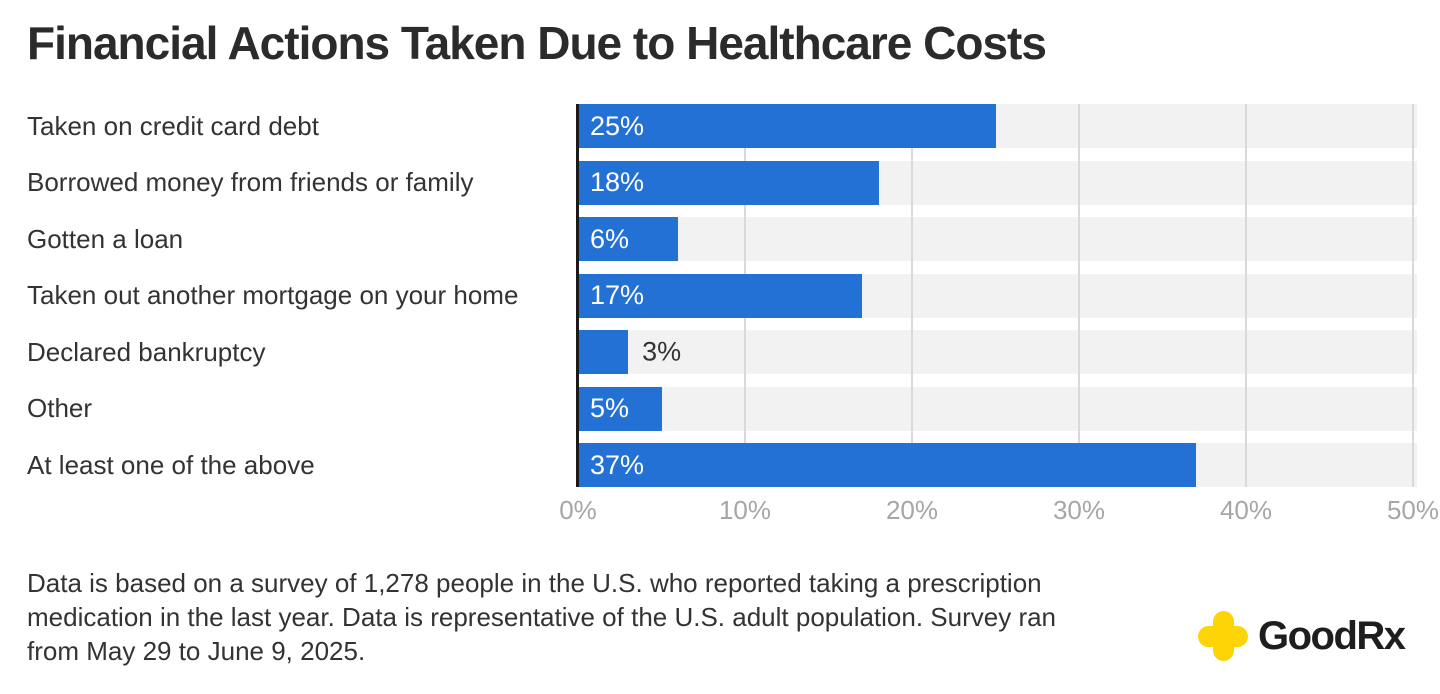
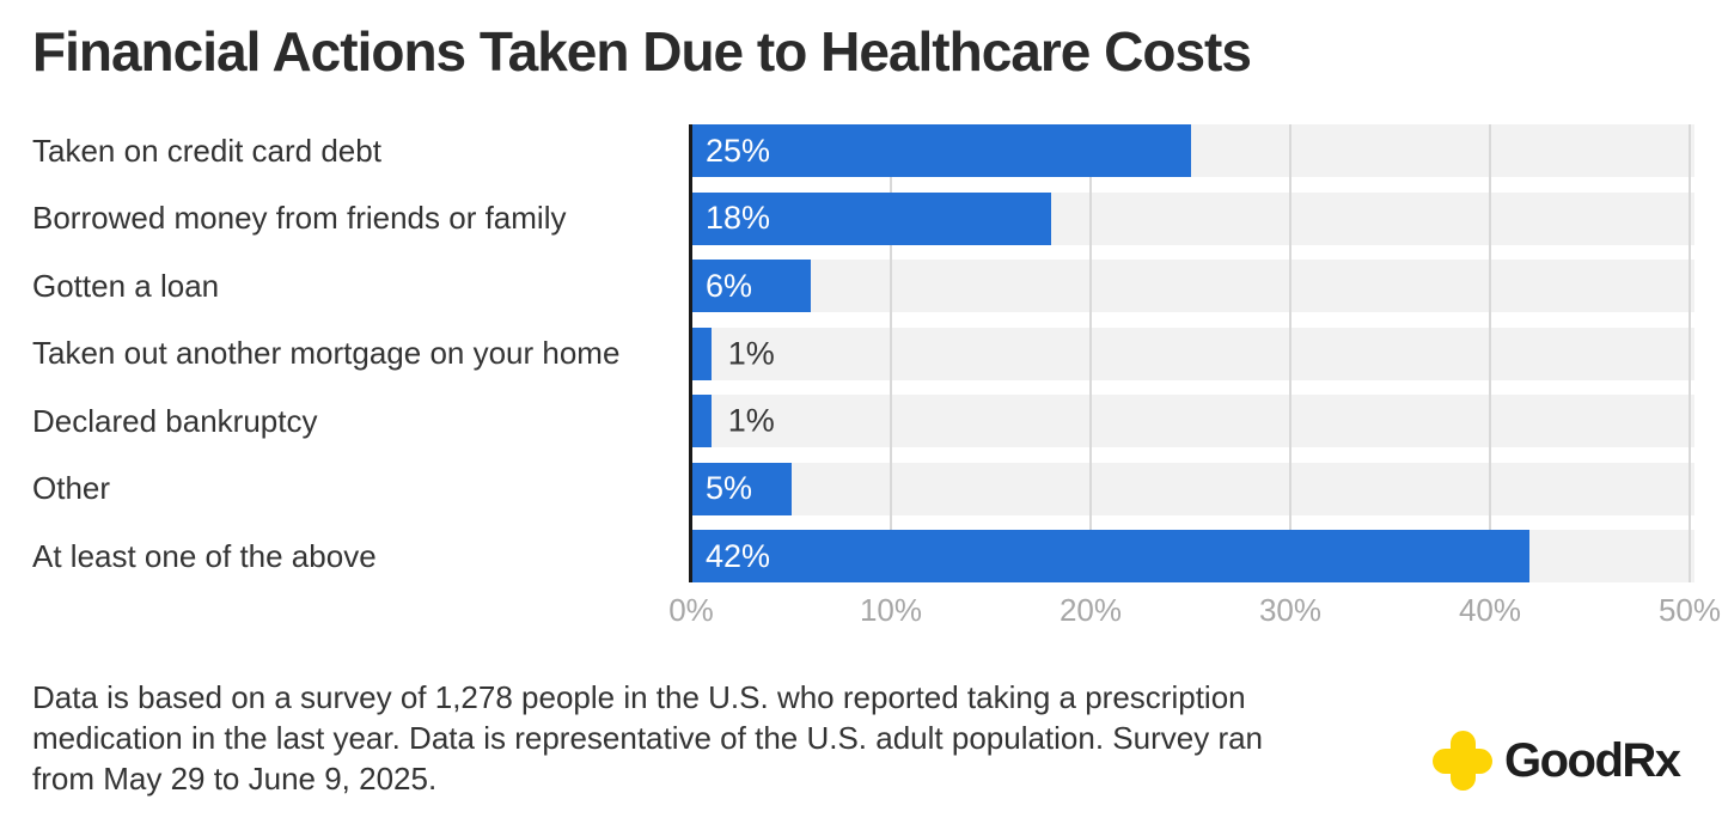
Taken out another mortgage on your home: 17% -> 1%
Declared bankruptcy: 3% -> 1%
At least one of the above: 37% -> 42%
